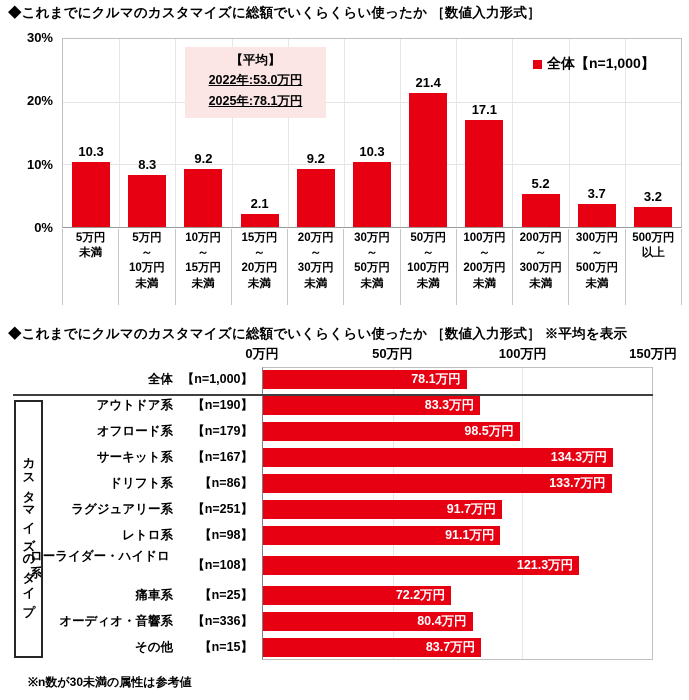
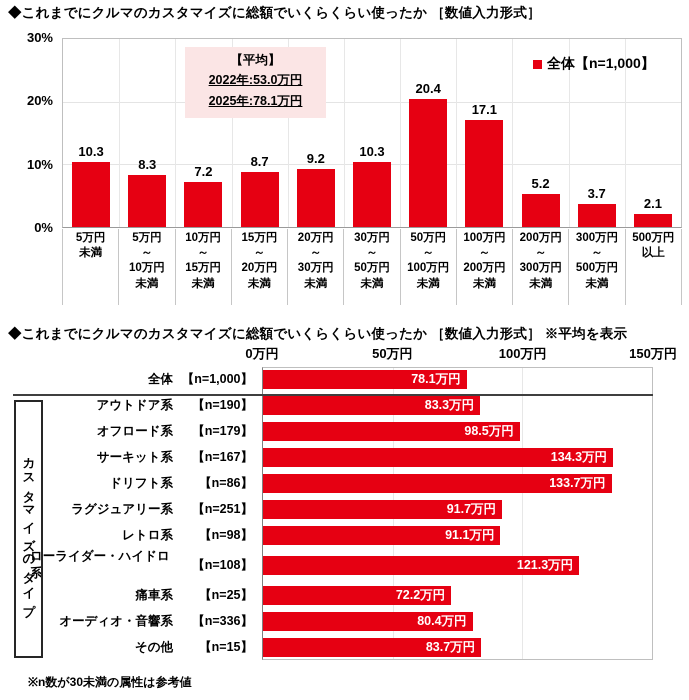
◆これまでにクルマのカスタマイズに総額でいくらくらい使ったか ［数値入力形式］/10万円 ～ 15万円 未満: 9.2 -> 7.2
◆これまでにクルマのカスタマイズに総額でいくらくらい使ったか ［数値入力形式］/15万円 ～ 20万円 未満: 2.1 -> 8.7
◆これまでにクルマのカスタマイズに総額でいくらくらい使ったか ［数値入力形式］/50万円 ～ 100万円 未満: 21.4 -> 20.4
◆これまでにクルマのカスタマイズに総額でいくらくらい使ったか ［数値入力形式］/500万円 以上: 3.2 -> 2.1
